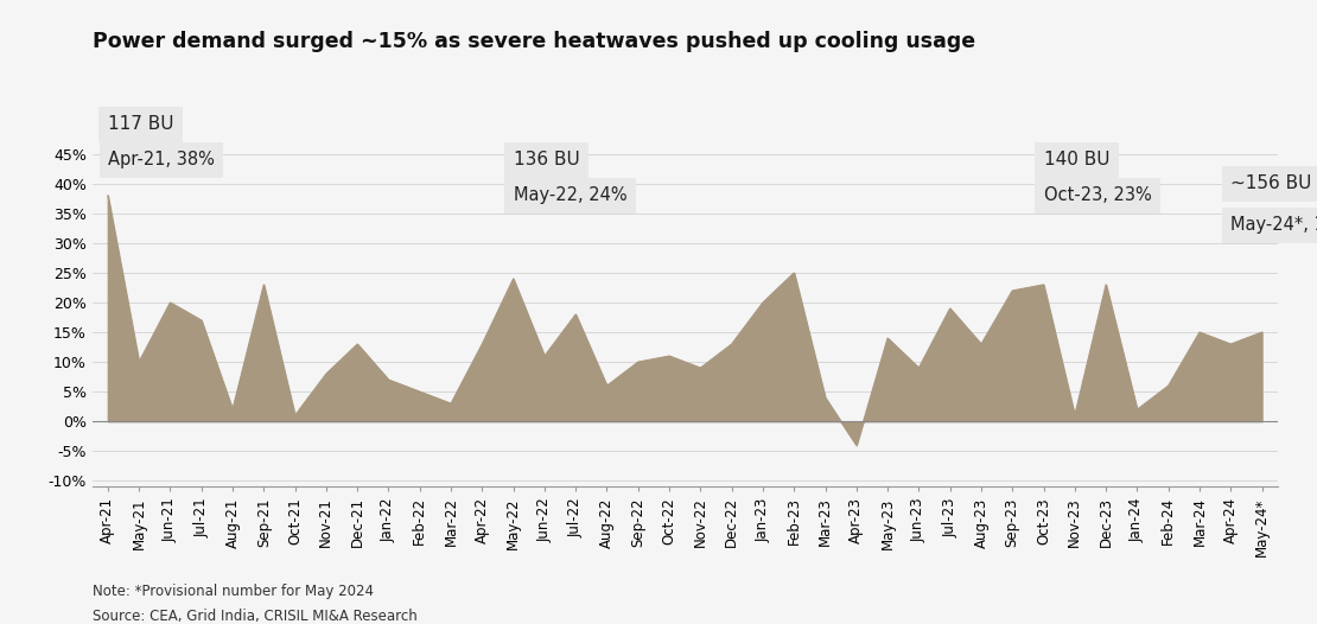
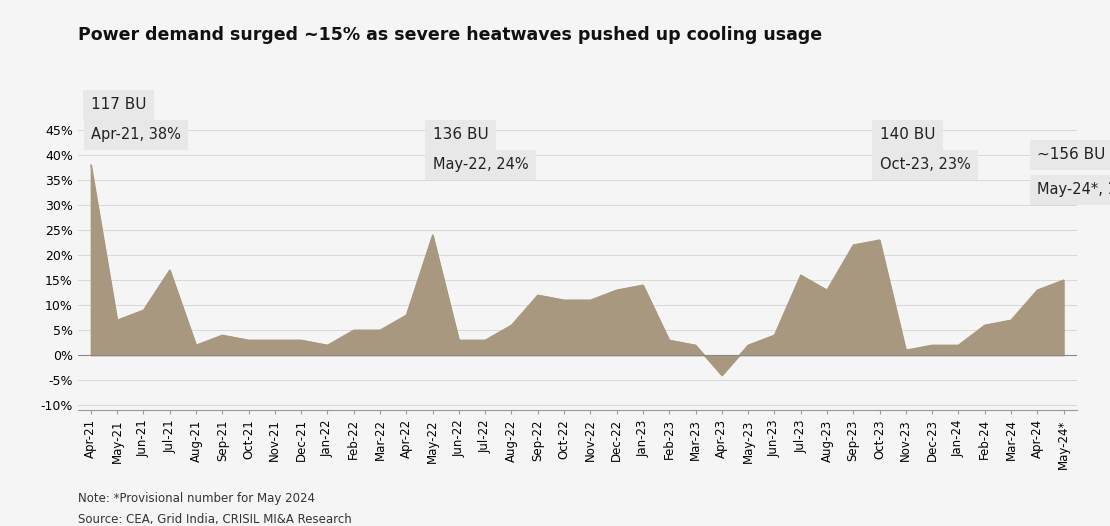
May-21: 10% -> 7%
Jun-21: 20% -> 9%
Sep-21: 23% -> 4%
Oct-21: 1% -> 3%
Nov-21: 8% -> 3%
Dec-21: 13% -> 3%
Jan-22: 7% -> 2%
Mar-22: 3% -> 5%
Apr-22: 13% -> 8%
Jun-22: 11% -> 3%
Jul-22: 18% -> 3%
Sep-22: 10% -> 12%
Nov-22: 9% -> 11%
Jan-23: 20% -> 14%
Feb-23: 25% -> 3%
Mar-23: 4% -> 2%
May-23: 14% -> 2%
Jun-23: 9% -> 4%
Jul-23: 19% -> 16%
Dec-23: 23% -> 2%
Mar-24: 15% -> 7%
